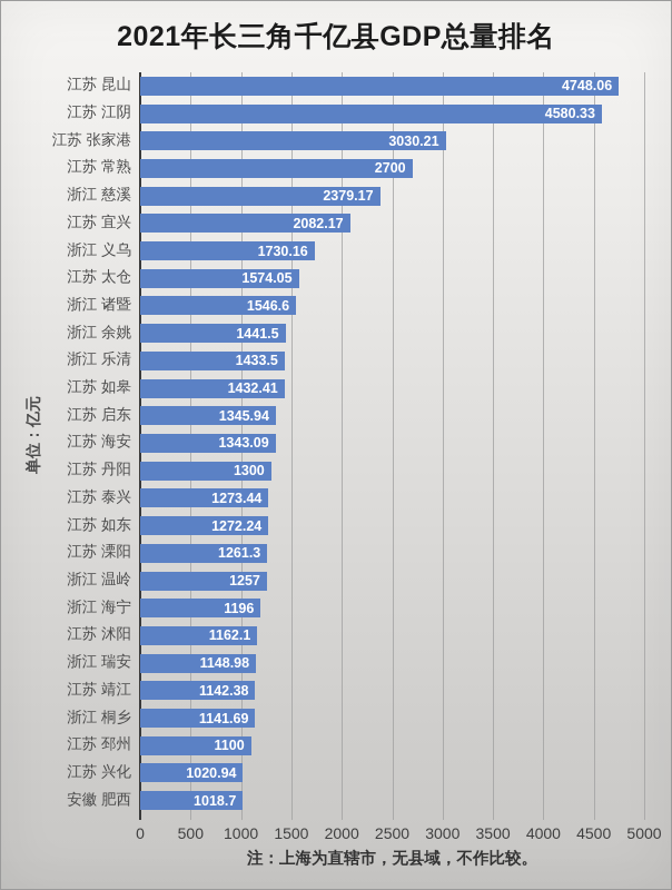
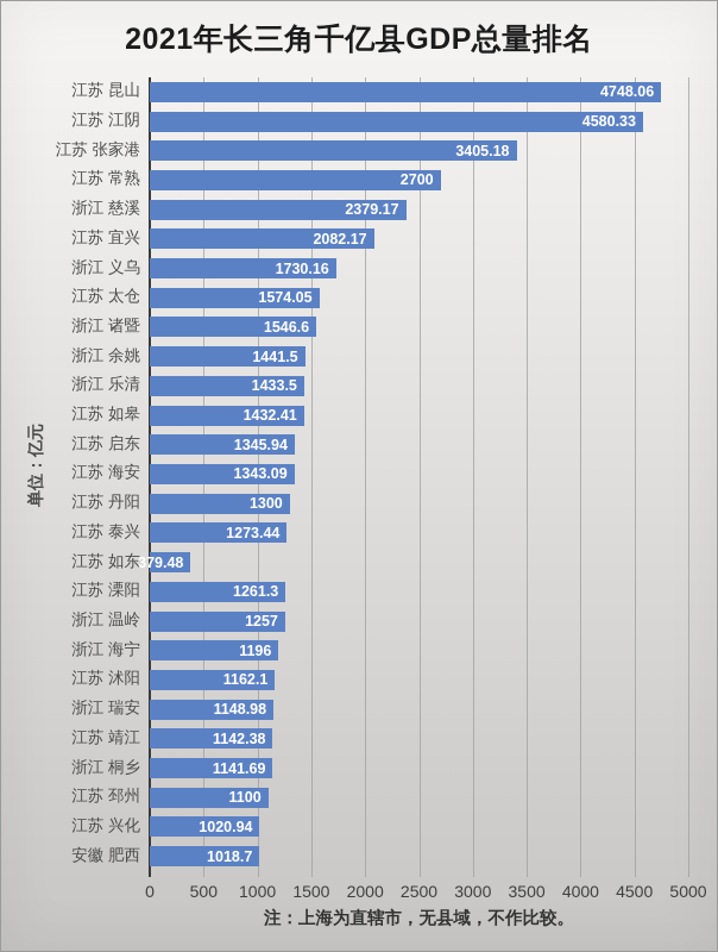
江苏 张家港: 3030.21 -> 3405.18
江苏 如东: 1272.24 -> 379.48
